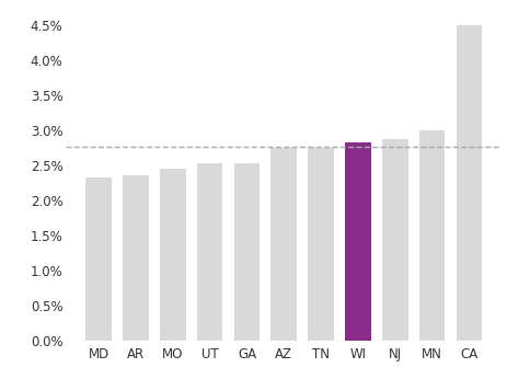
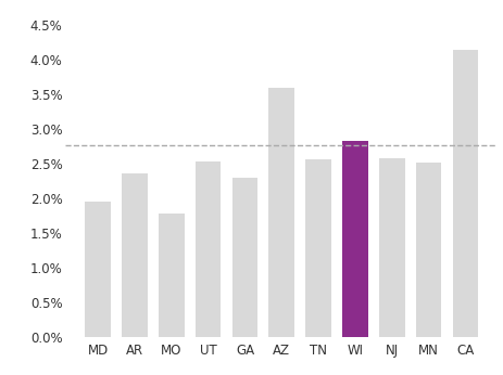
MD: 2.33% -> 1.96%
MO: 2.45% -> 1.78%
GA: 2.54% -> 2.30%
AZ: 2.75% -> 3.60%
TN: 2.76% -> 2.56%
NJ: 2.88% -> 2.58%
MN: 3.00% -> 2.52%
CA: 4.50% -> 4.14%
